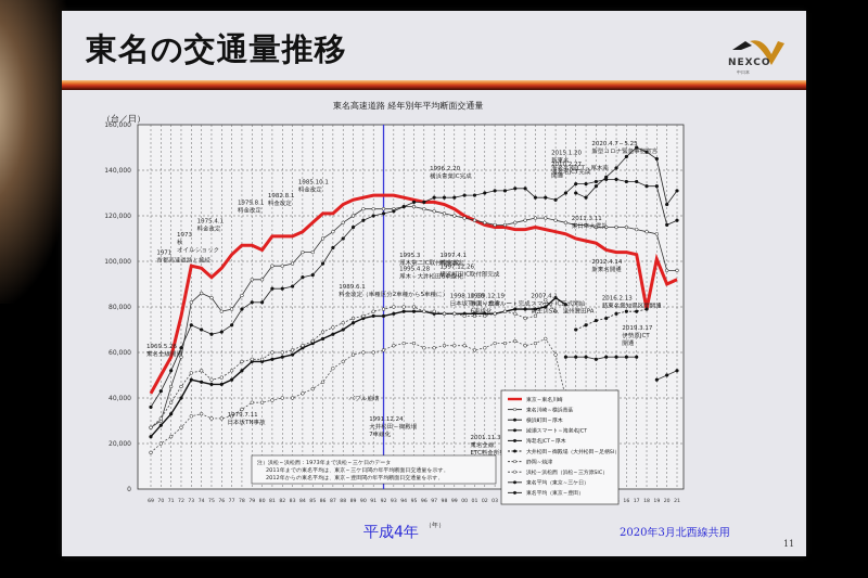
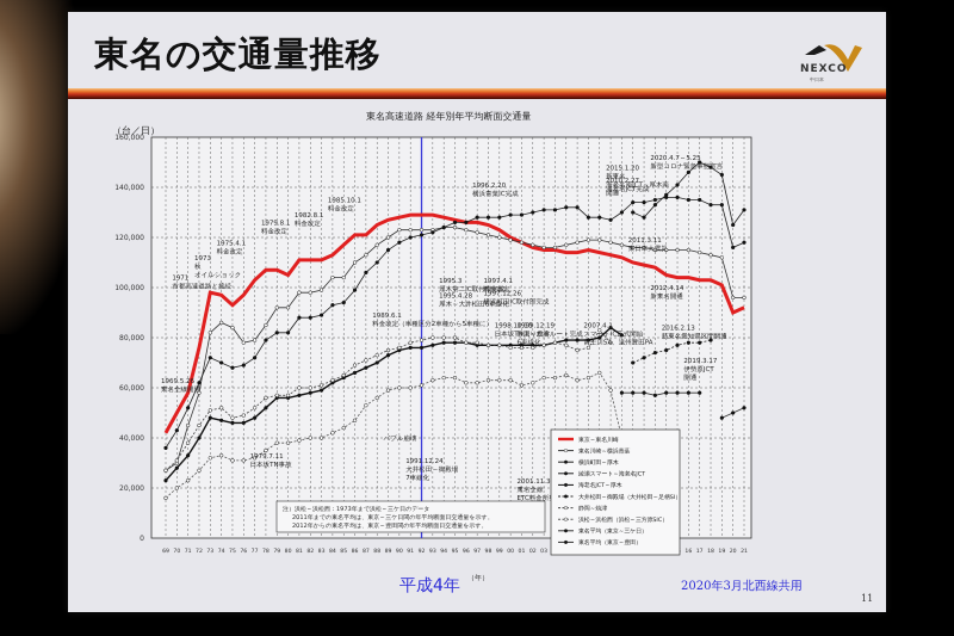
東京～東名川崎/18: 79000 -> 103000
